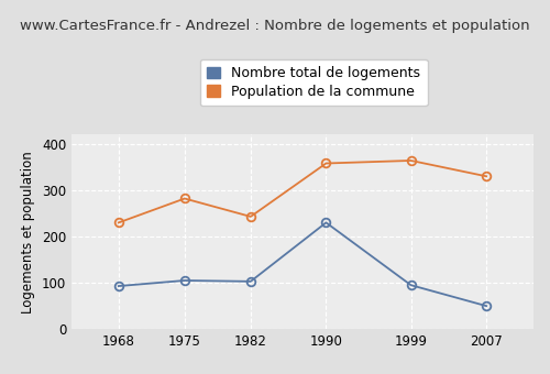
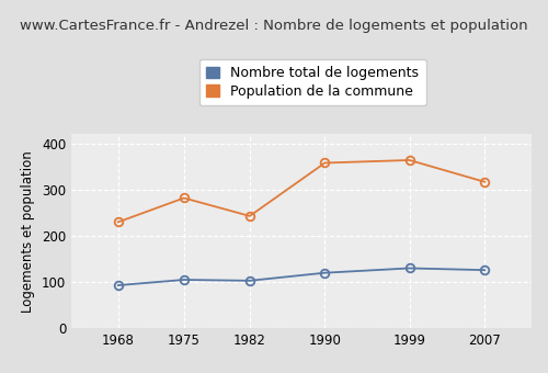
Nombre total de logements/1990: 230 -> 120
Nombre total de logements/1999: 95 -> 130
Nombre total de logements/2007: 50 -> 126
Population de la commune/2007: 330 -> 317
